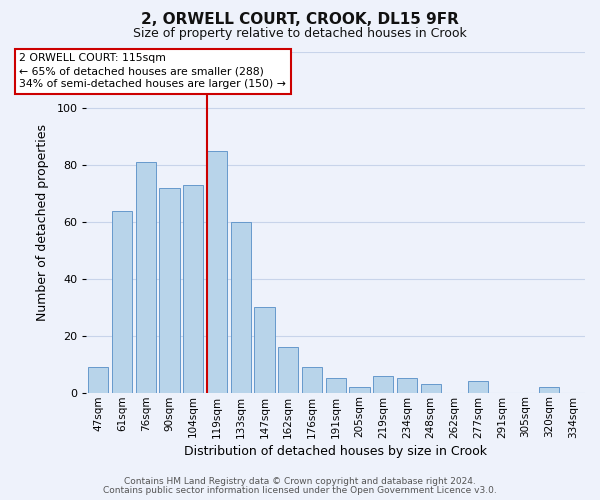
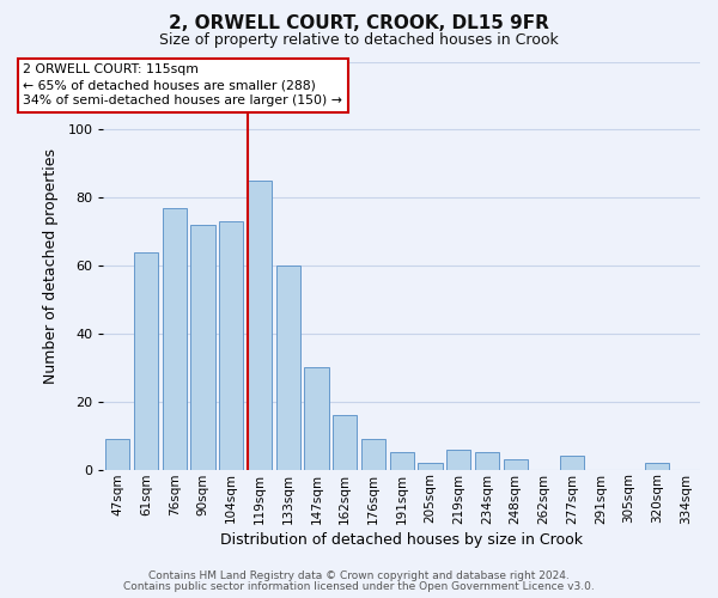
76sqm: 81 -> 77
